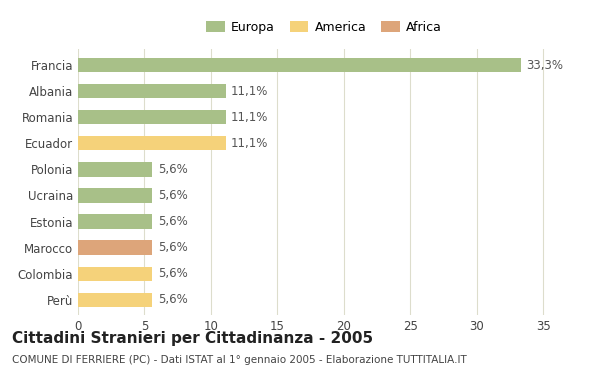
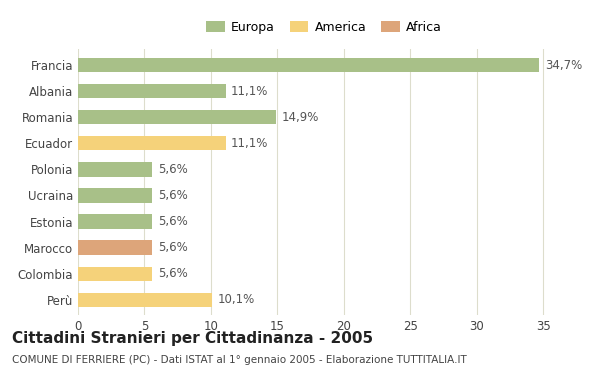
Francia: 33,3% -> 34,7%
Romania: 11,1% -> 14,9%
Perù: 5,6% -> 10,1%
